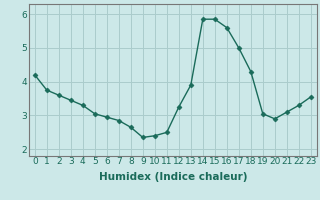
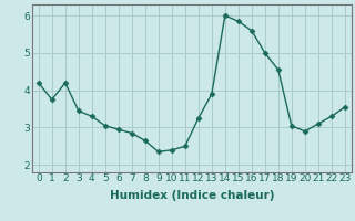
2: 3.60 -> 4.20
14: 5.85 -> 6.00
18: 4.30 -> 4.55
